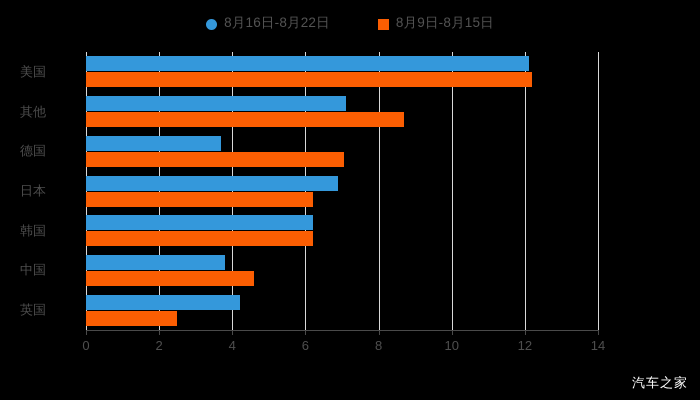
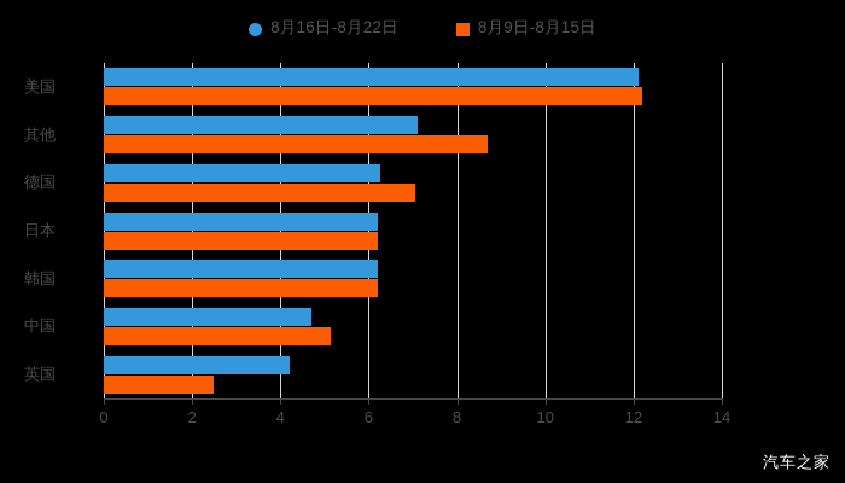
8月16日-8月22日/德国: 3.7 -> 6.2
8月16日-8月22日/日本: 6.9 -> 6.2
8月16日-8月22日/中国: 3.8 -> 4.7
8月9日-8月15日/中国: 4.6 -> 5.2
